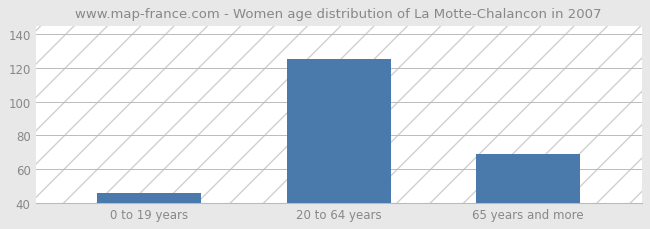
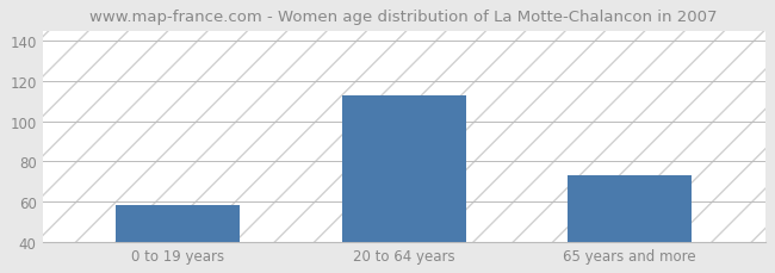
0 to 19 years: 46 -> 58
20 to 64 years: 125 -> 113
65 years and more: 69 -> 73
